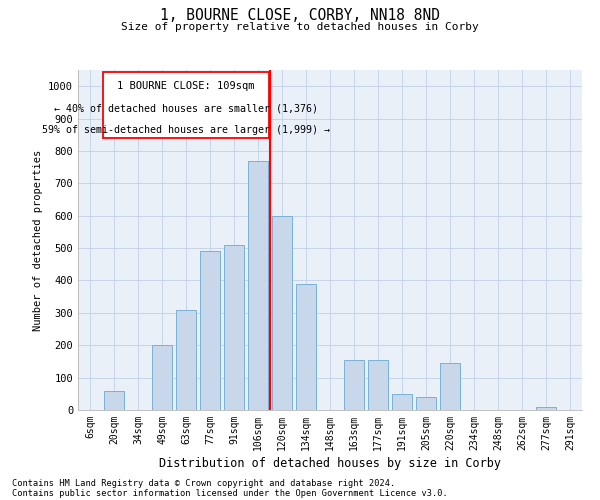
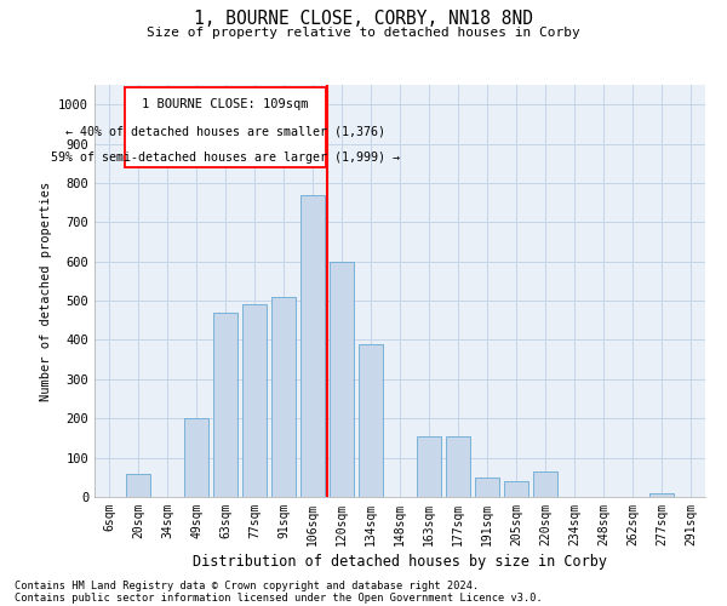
63sqm: 310 -> 470
220sqm: 145 -> 65
